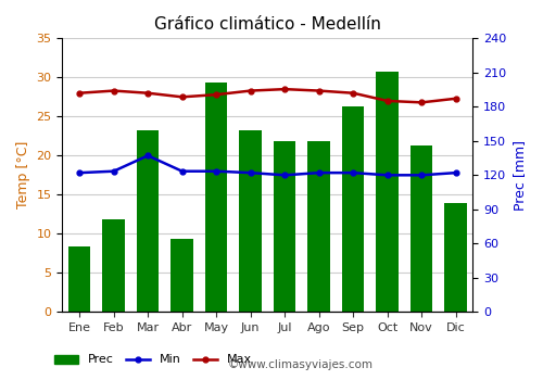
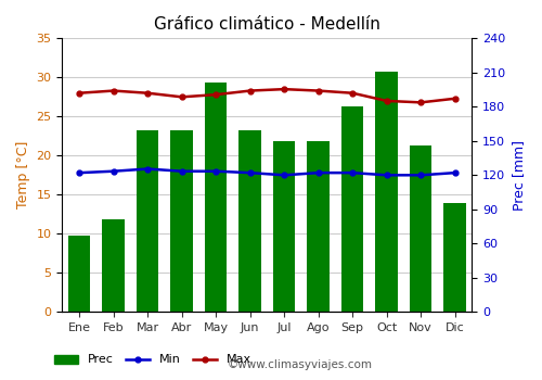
Prec/Ene: 8.4 -> 9.8
Min/Mar: 20.0 -> 18.3
Prec/Abr: 9.4 -> 23.3
